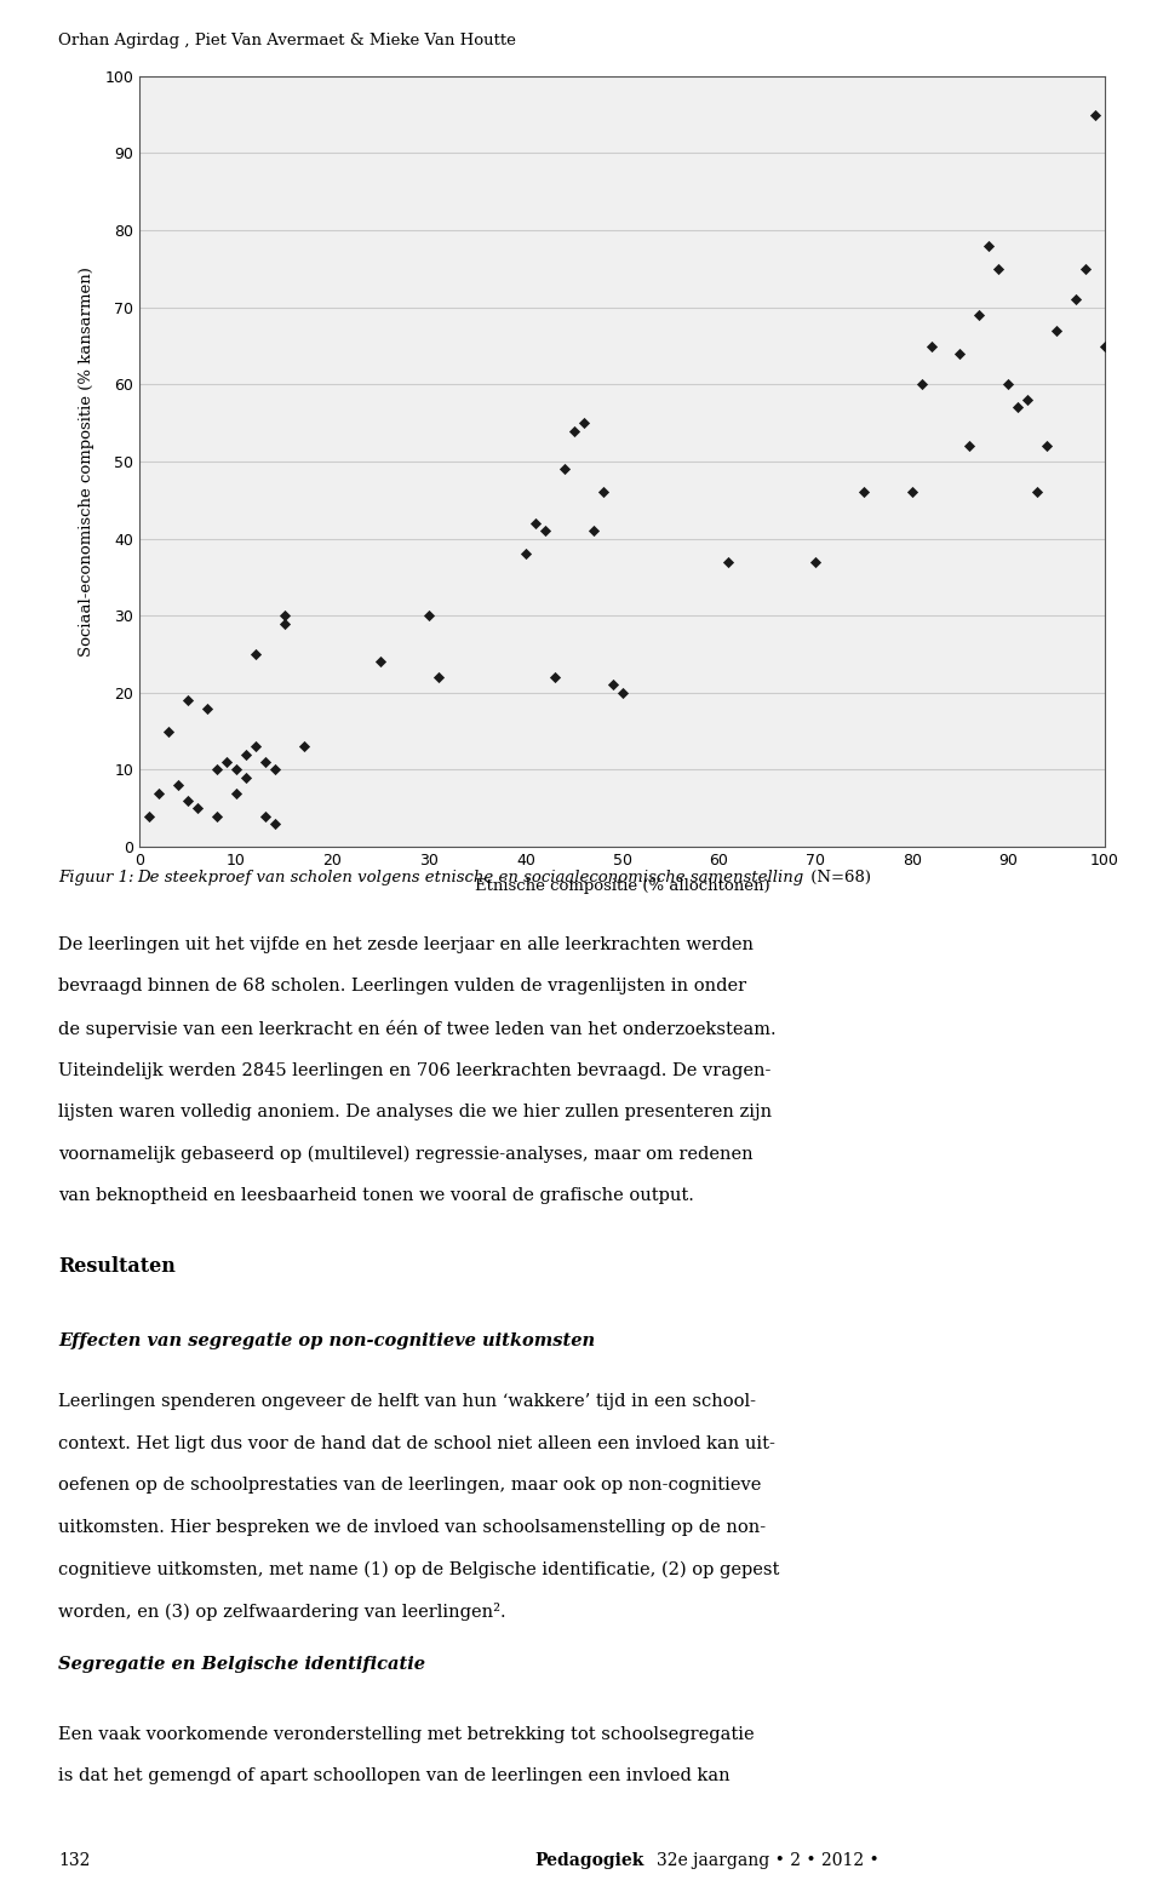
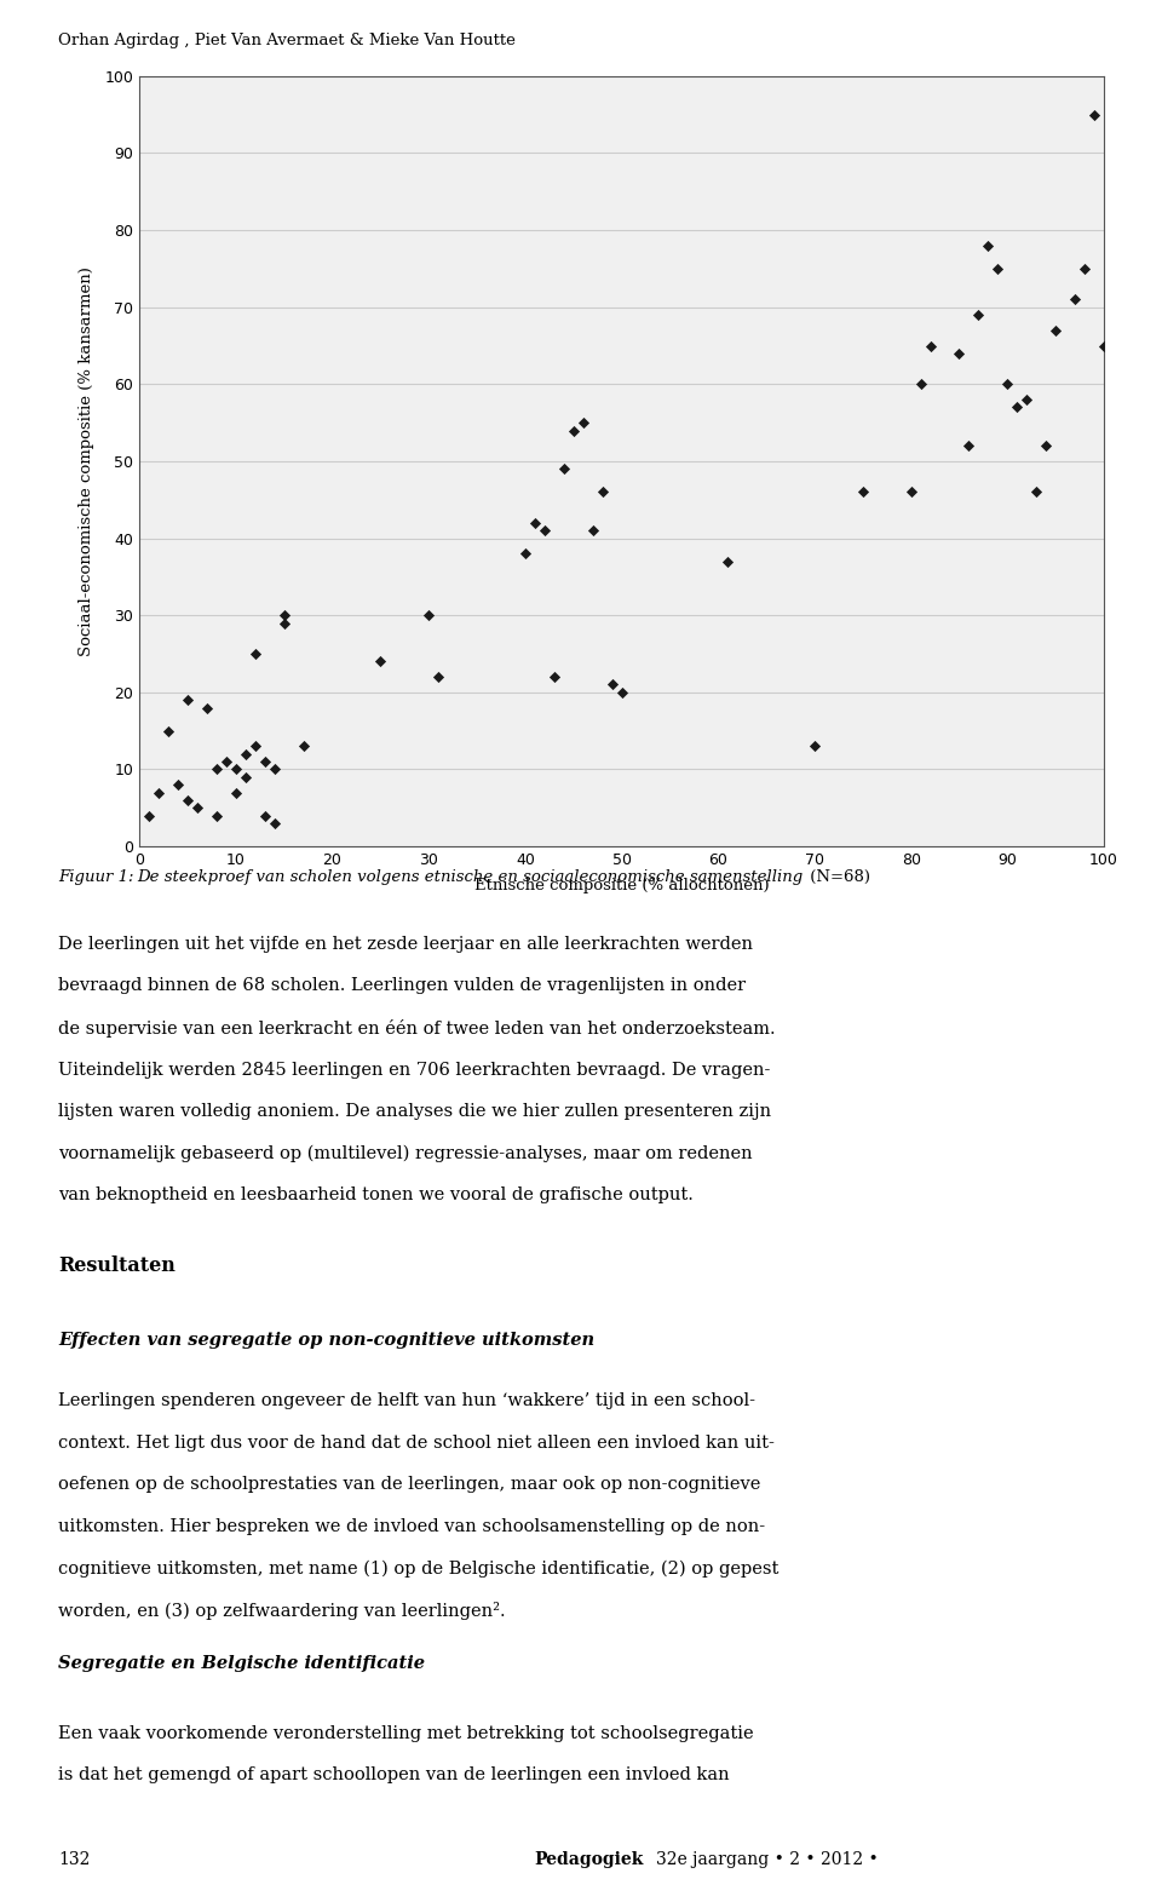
70: 37 -> 13
